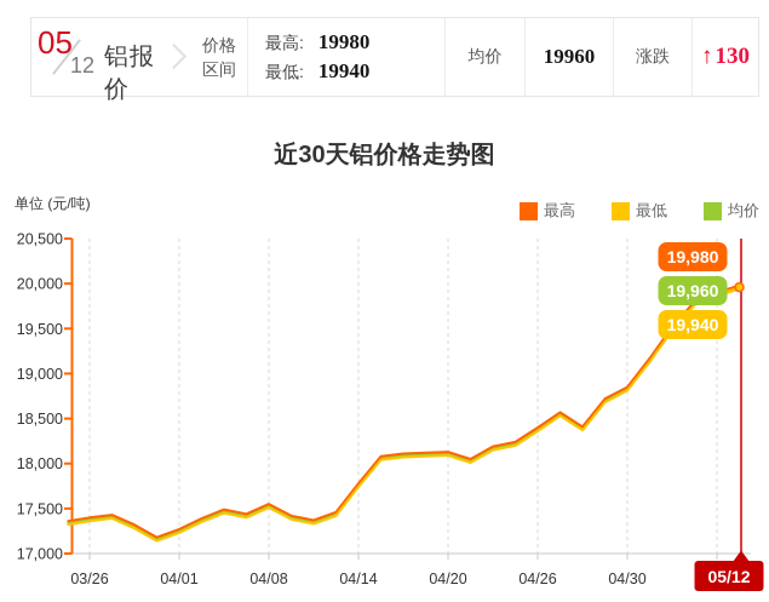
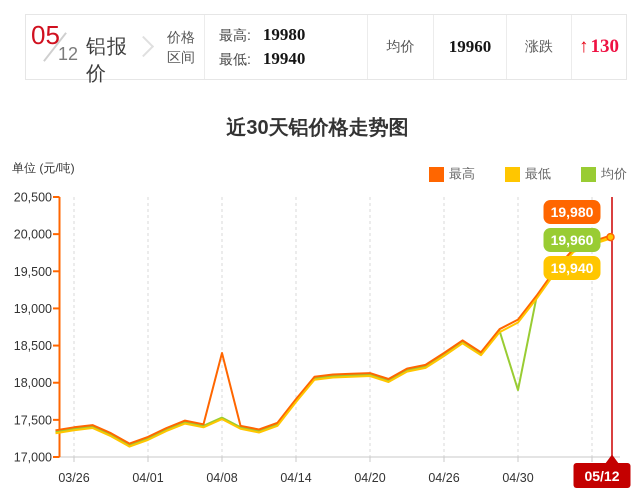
最高/04/08: 17600 -> 18400
均价/04/30: 18800 -> 17900
